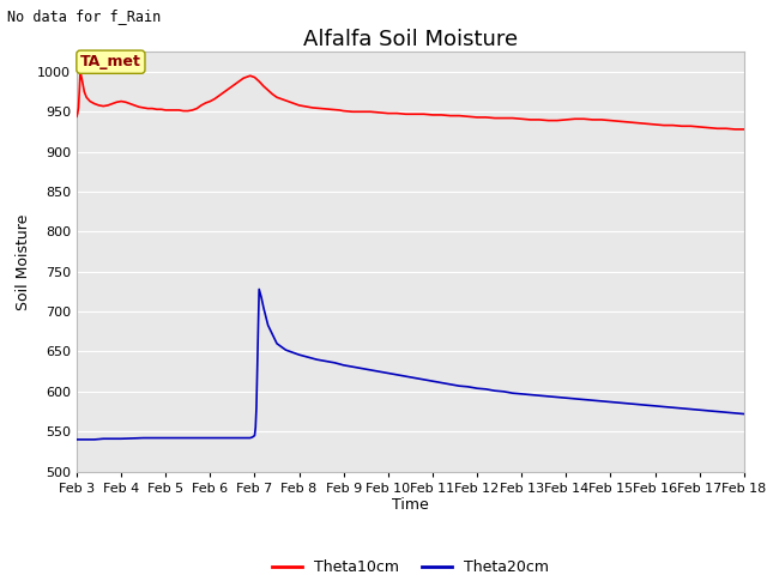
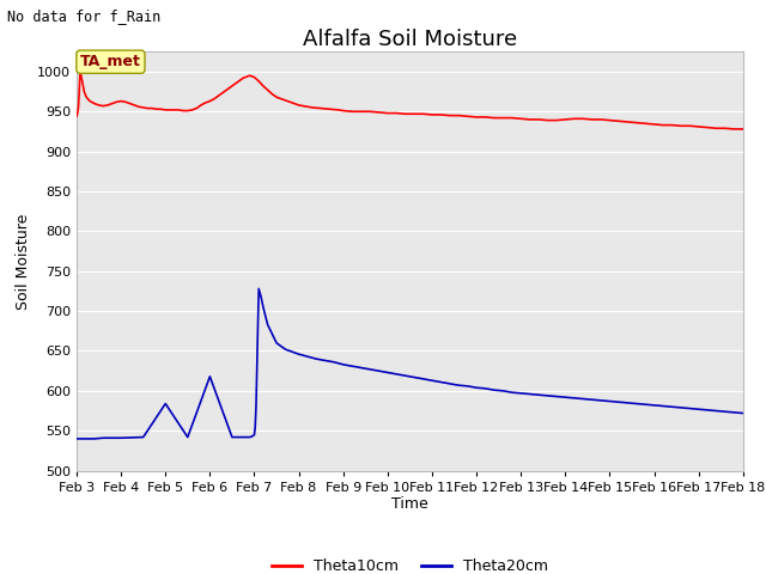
Theta20cm/Feb 5: 542 -> 584
Theta20cm/Feb 6: 542 -> 618
